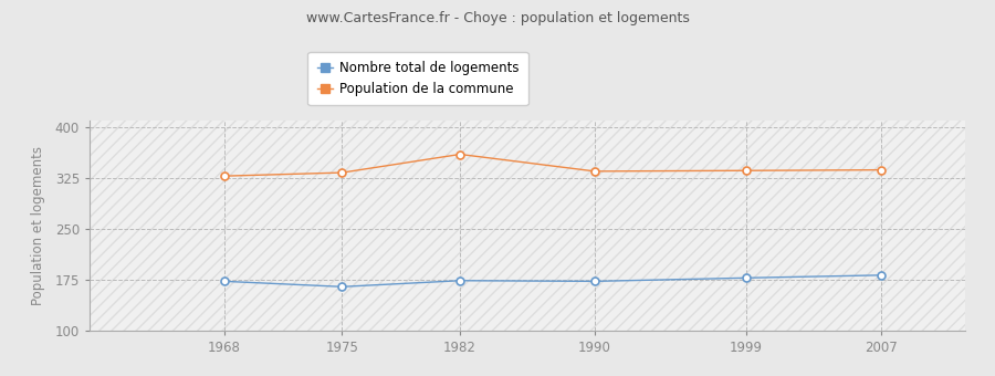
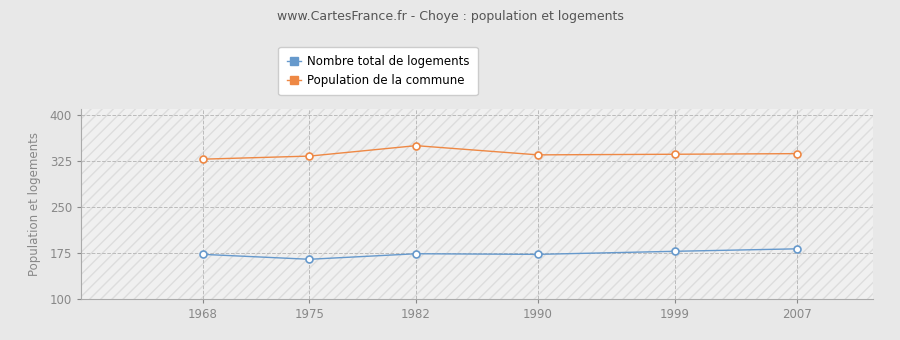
Population de la commune/1982: 360 -> 350
